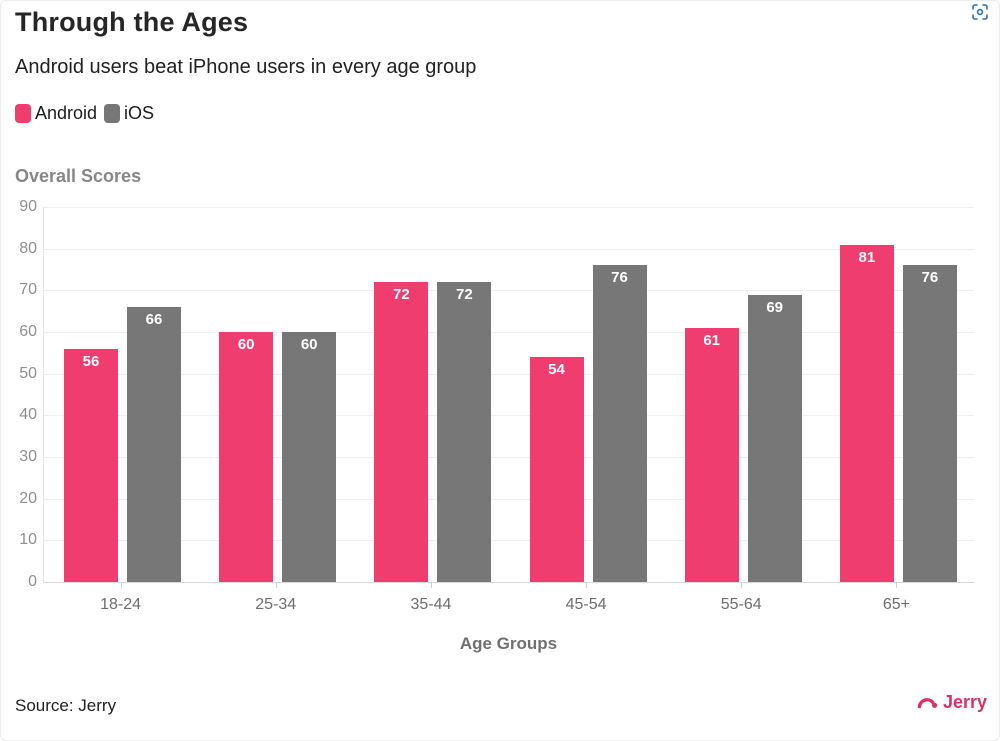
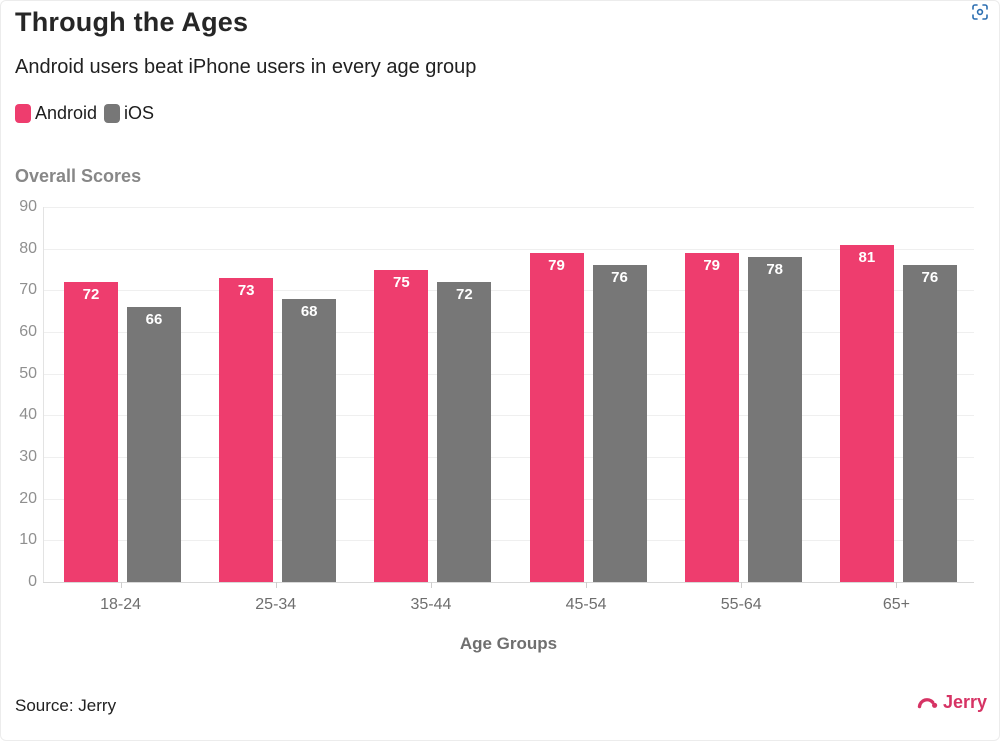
Android/18-24: 56 -> 72
Android/25-34: 60 -> 73
iOS/25-34: 60 -> 68
Android/35-44: 72 -> 75
Android/45-54: 54 -> 79
Android/55-64: 61 -> 79
iOS/55-64: 69 -> 78
